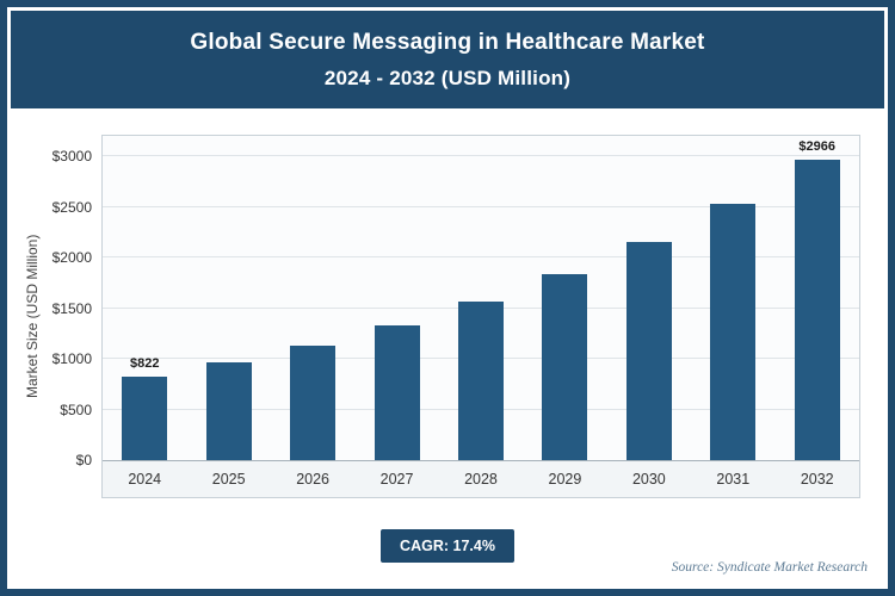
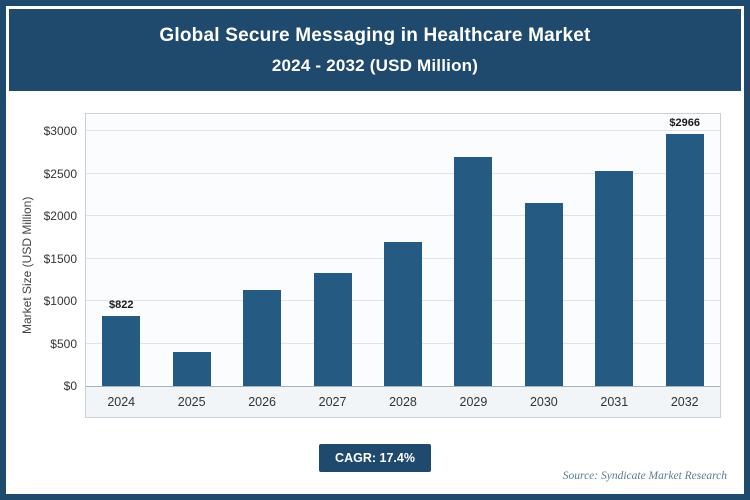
2025: $1000 -> $400
2028: $1600 -> $1700
2029: $1800 -> $2700
